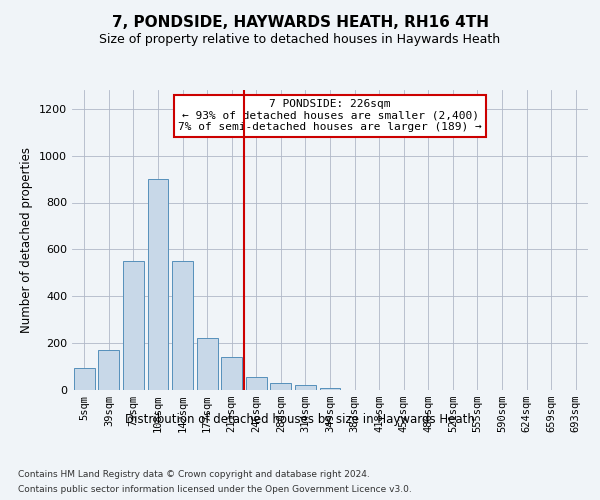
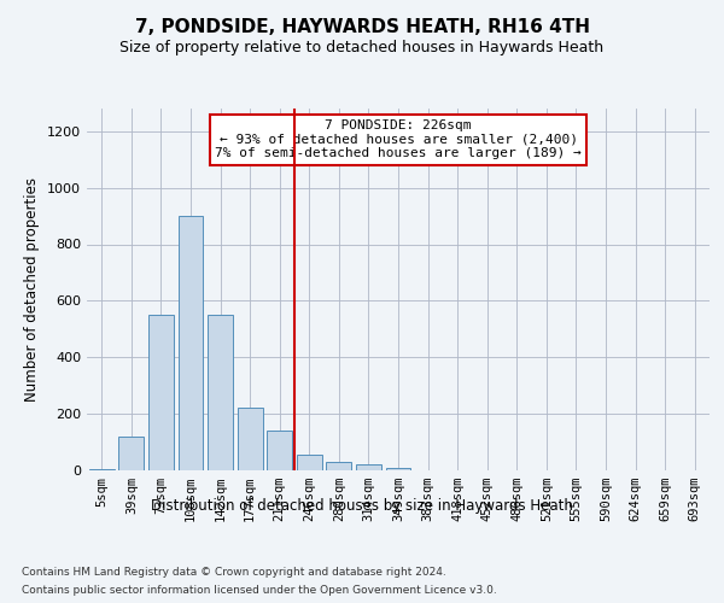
5sqm: 95 -> 5
39sqm: 170 -> 120
